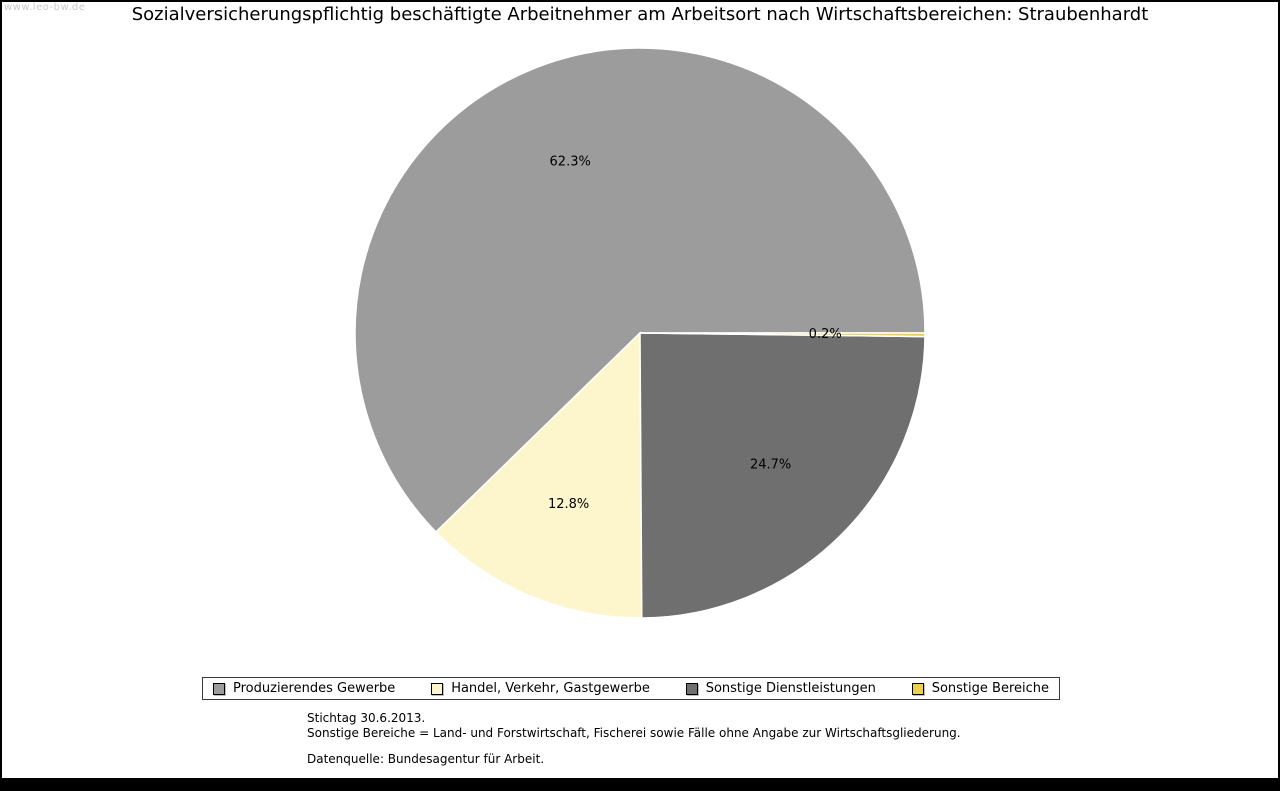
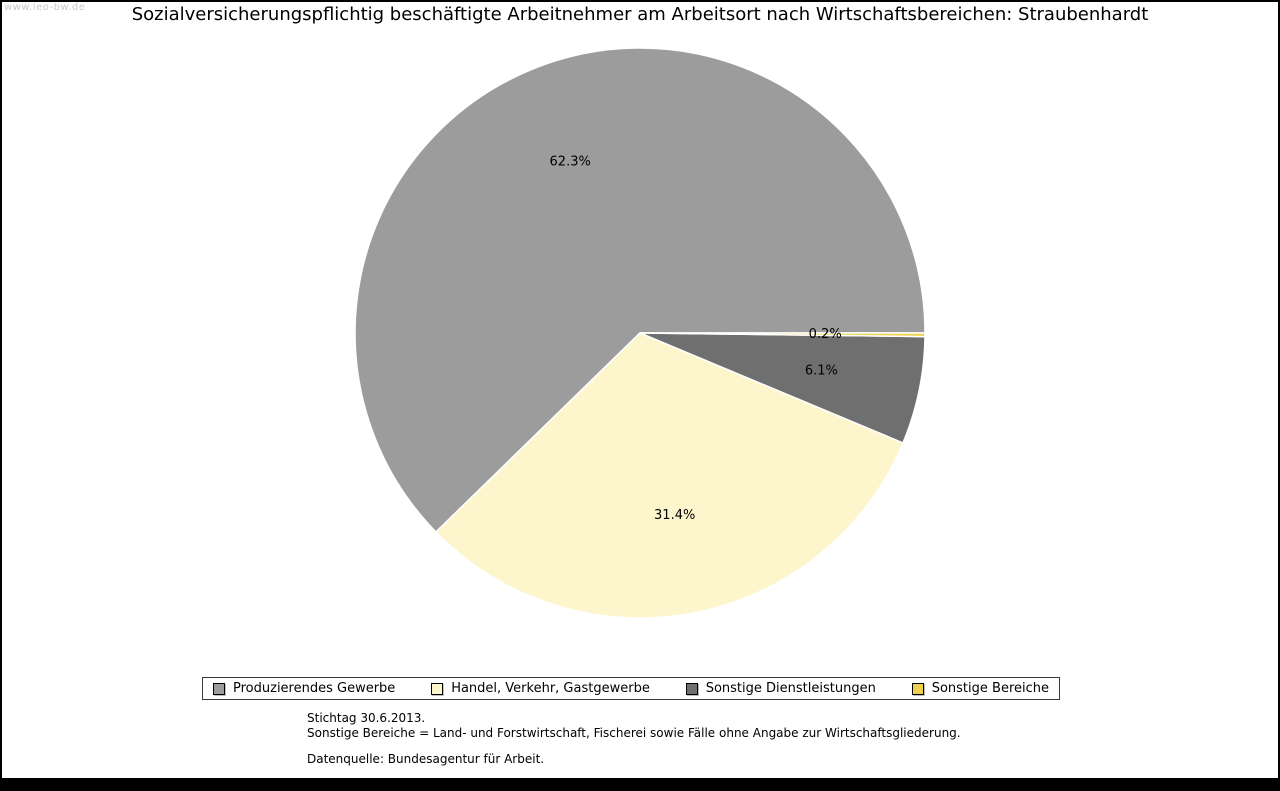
Handel, Verkehr, Gastgewerbe: 12.8% -> 31.4%
Sonstige Dienstleistungen: 24.7% -> 6.1%
